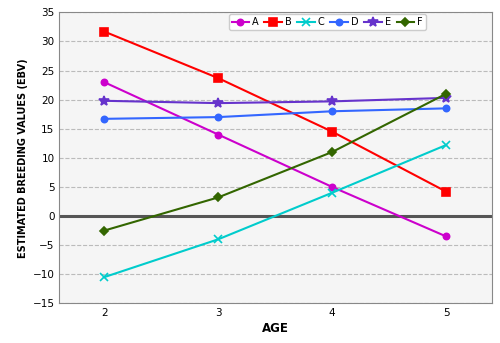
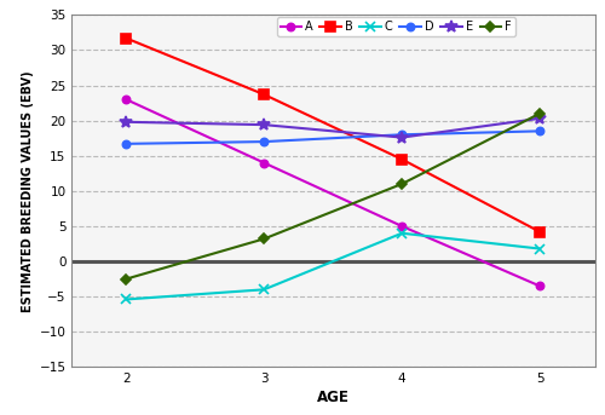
C/2: -10.5 -> -5.4
E/4: 19.7 -> 17.6
C/5: 12.2 -> 1.8
